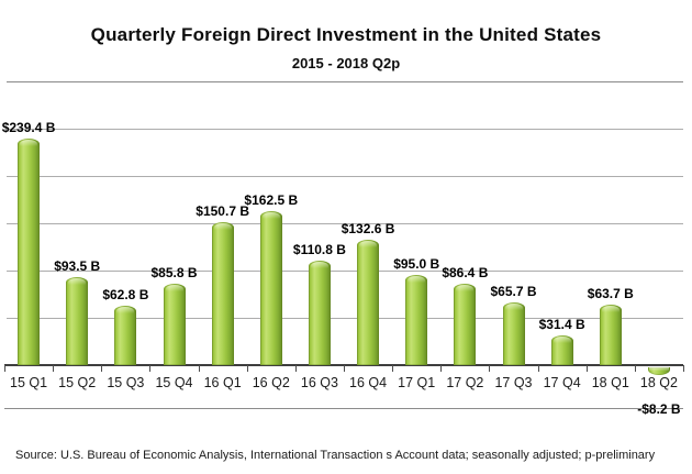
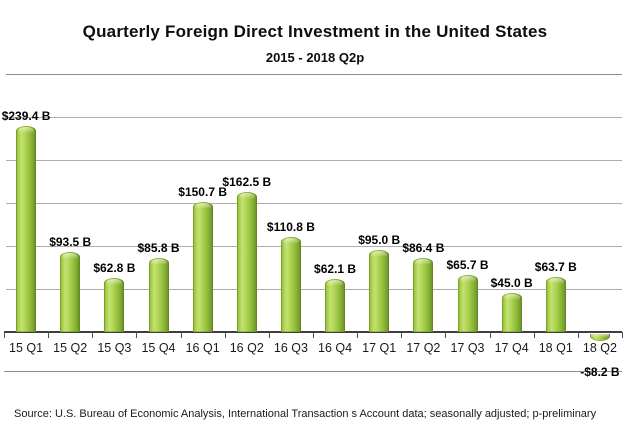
16 Q4: $132.6 -> $62.1
17 Q4: $31.4 -> $45.0
